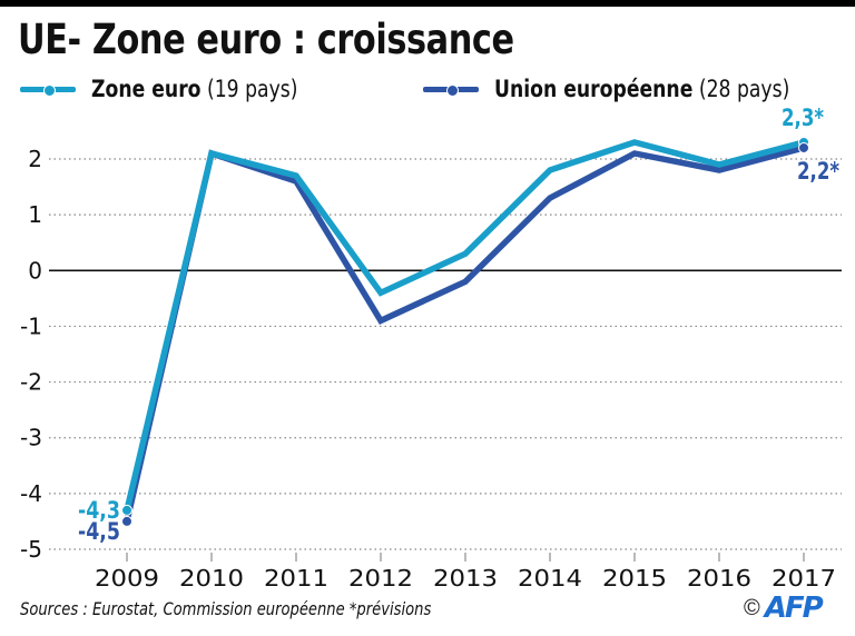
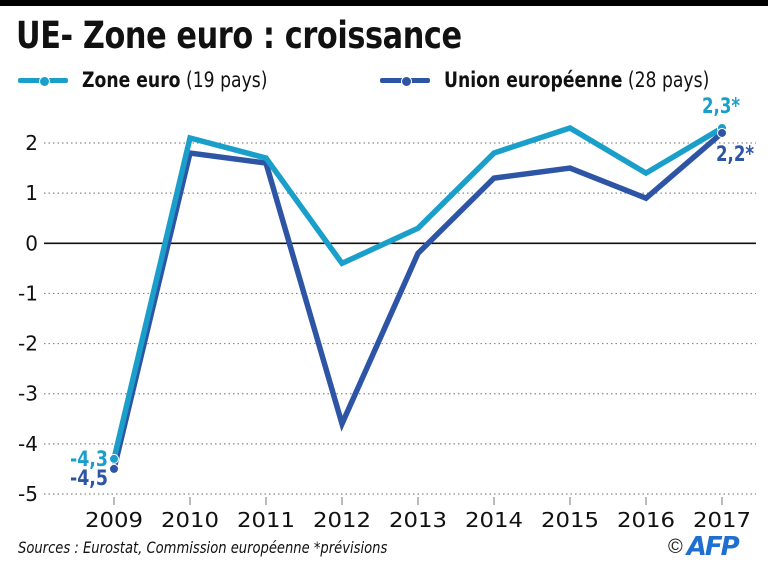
Union européenne (28 pays)/2010: 2.1 -> 1.8
Union européenne (28 pays)/2012: -0.9 -> -3.6
Union européenne (28 pays)/2015: 2.1 -> 1.5
Zone euro (19 pays)/2016: 1.9 -> 1.4
Union européenne (28 pays)/2016: 1.8 -> 0.9
